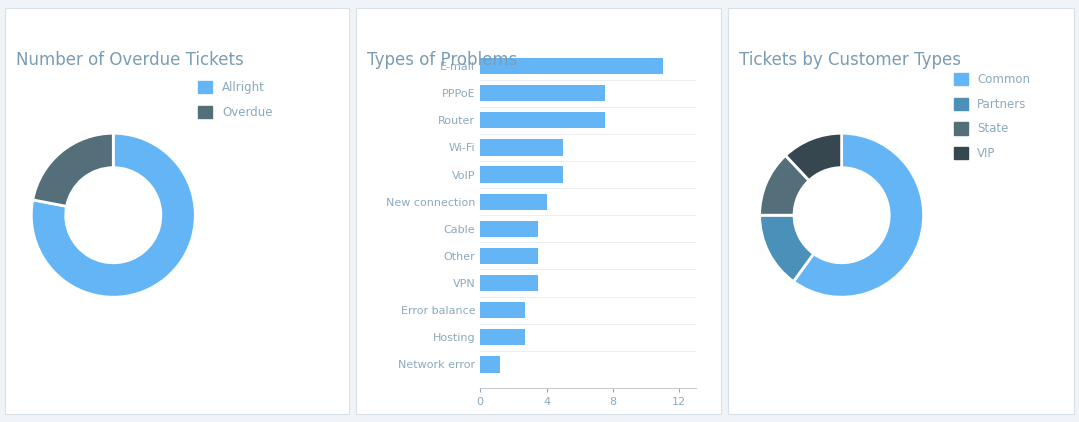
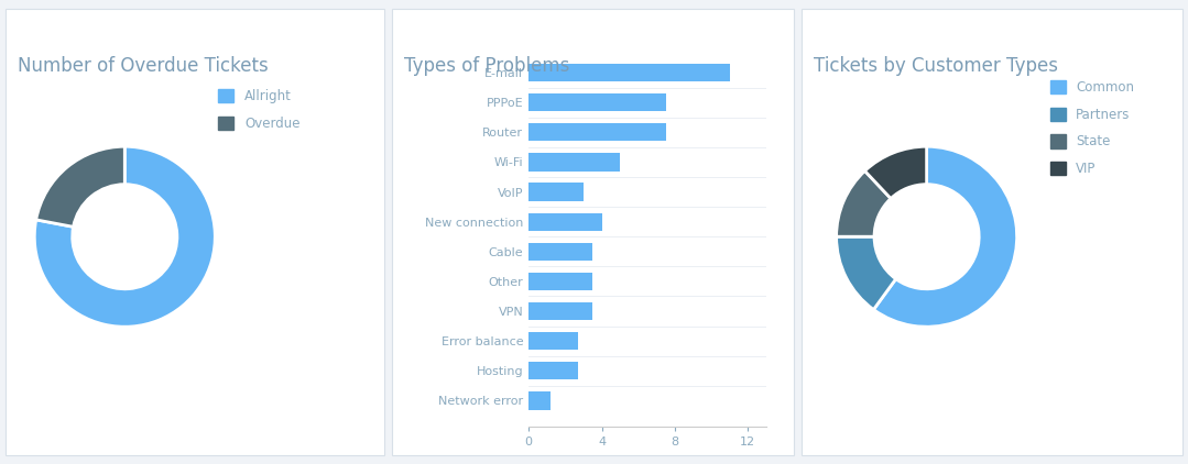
VoIP: 5.0 -> 3.0
